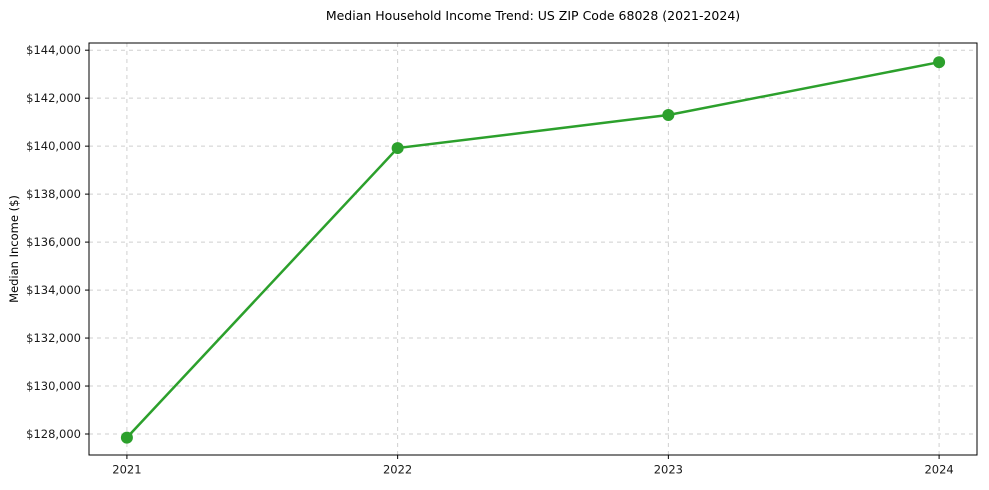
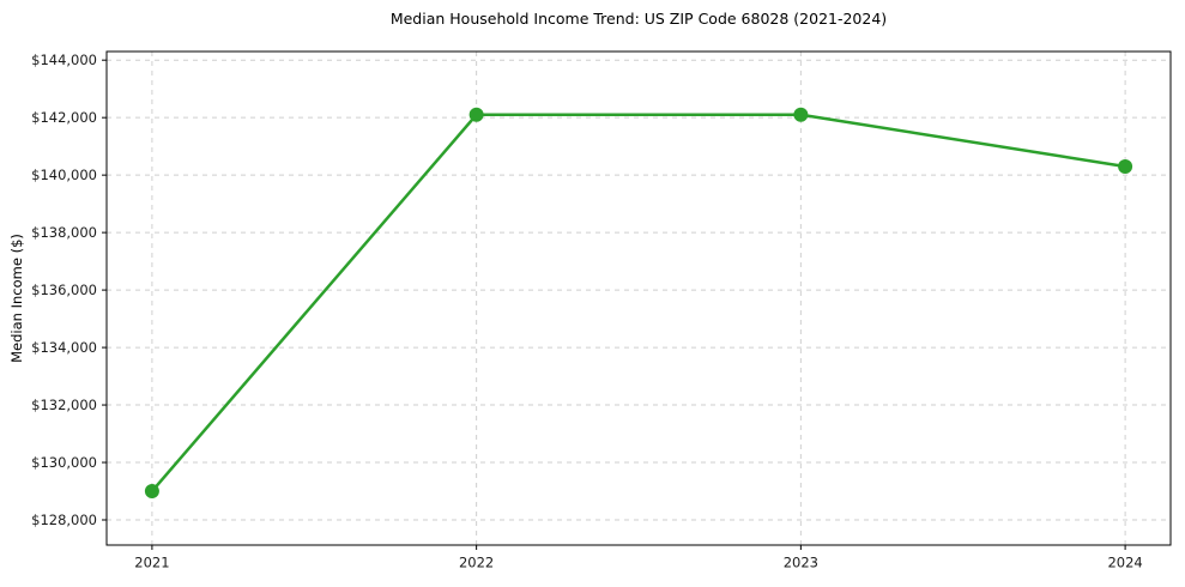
2021: $127800 -> $129000
2022: $139900 -> $142100
2023: $141300 -> $142100
2024: $143500 -> $140300
